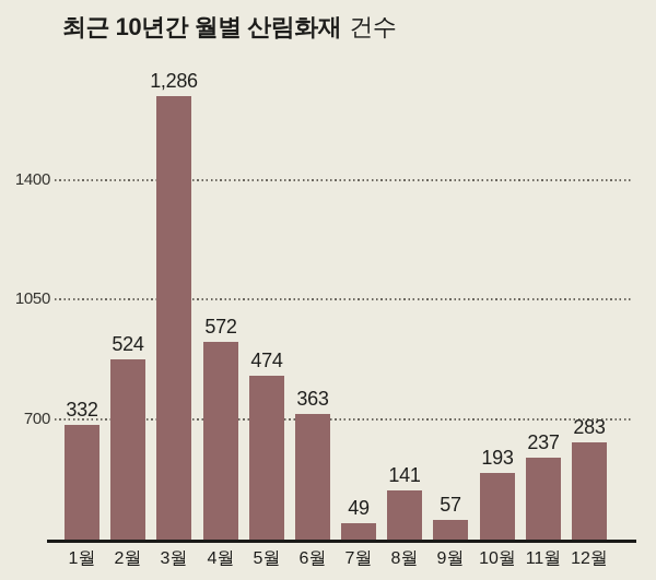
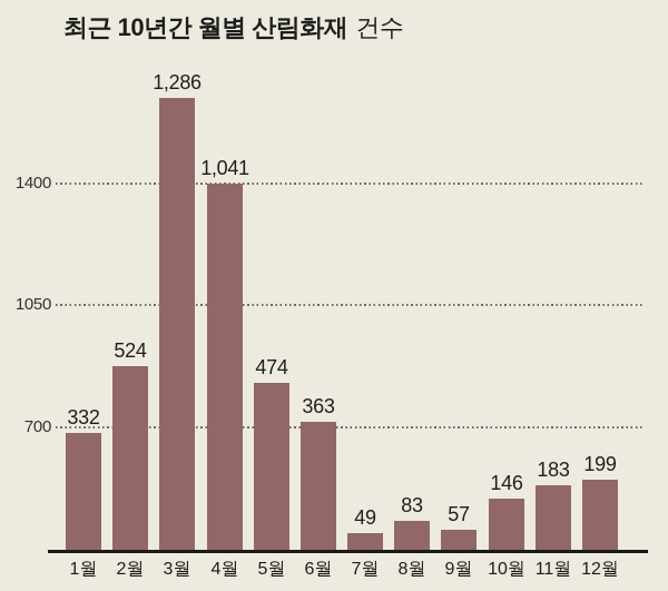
4월: 572 -> 1,041
8월: 141 -> 83
10월: 193 -> 146
11월: 237 -> 183
12월: 283 -> 199
